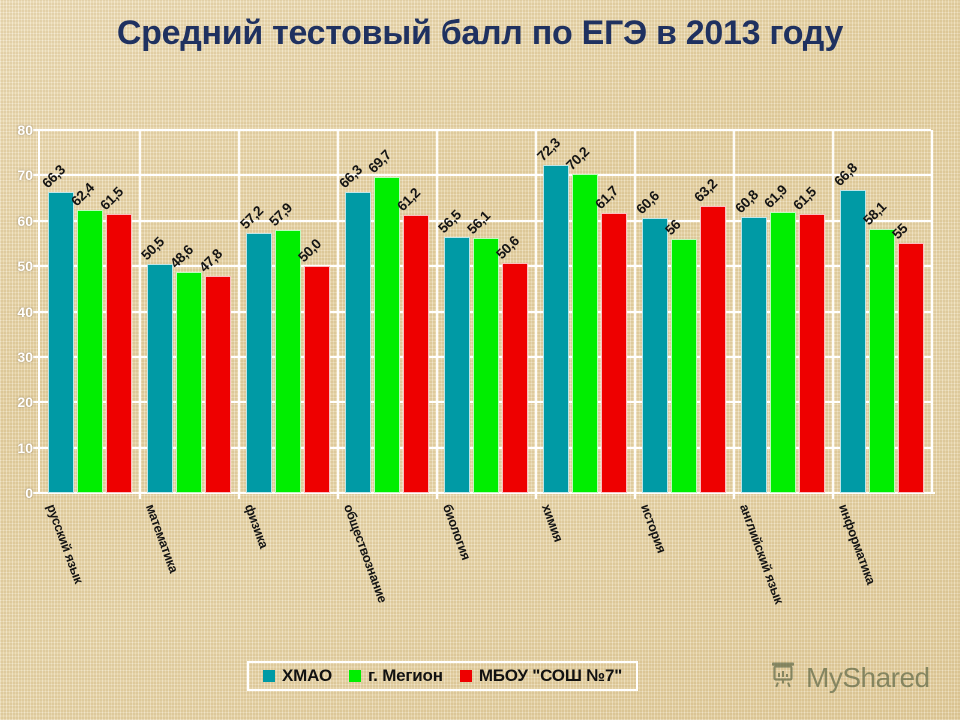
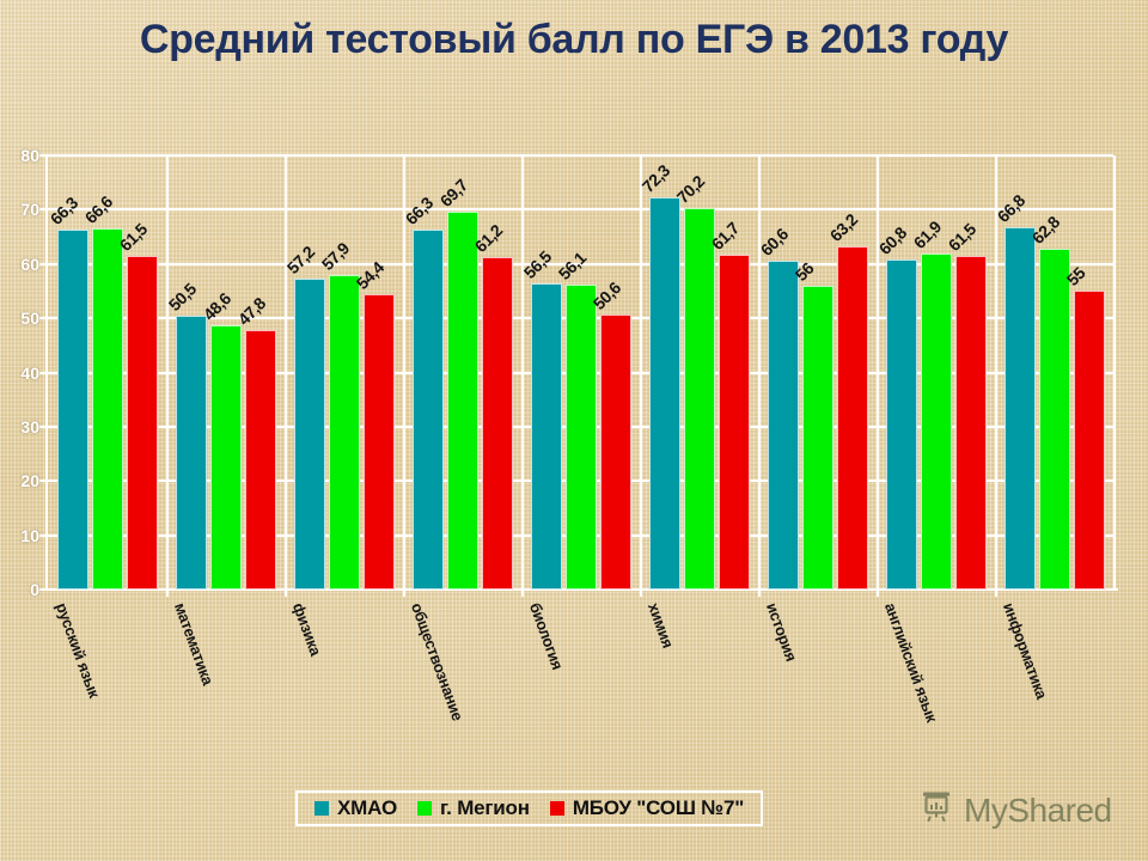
г. Мегион/русский язык: 62,4 -> 66,6
МБОУ "СОШ №7"/физика: 50,0 -> 54,4
г. Мегион/информатика: 58,1 -> 62,8
